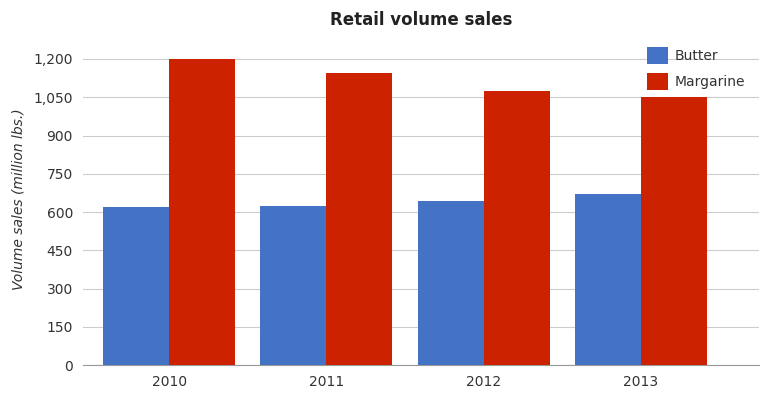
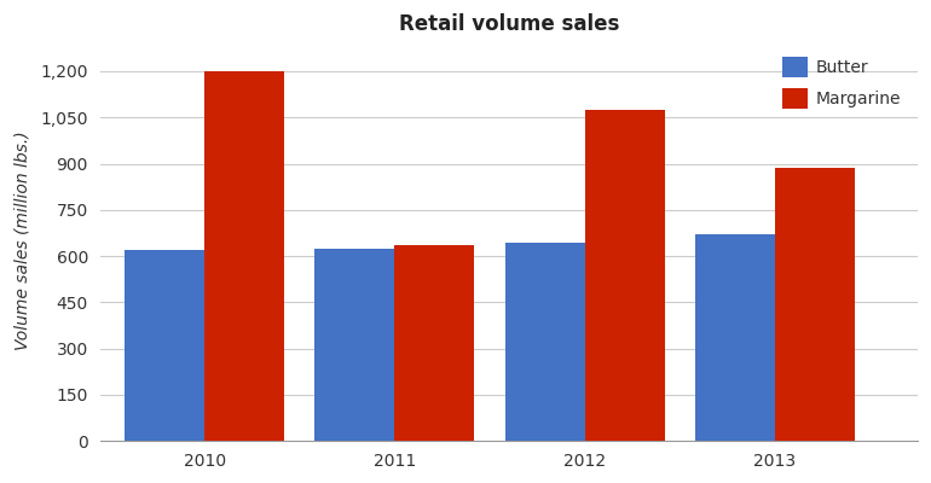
Margarine/2011: 1,145 -> 635
Margarine/2013: 1,050 -> 885
